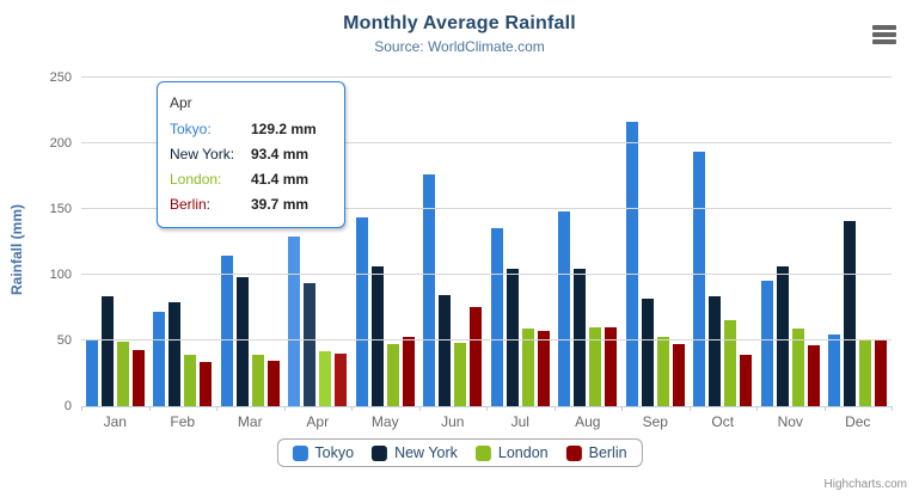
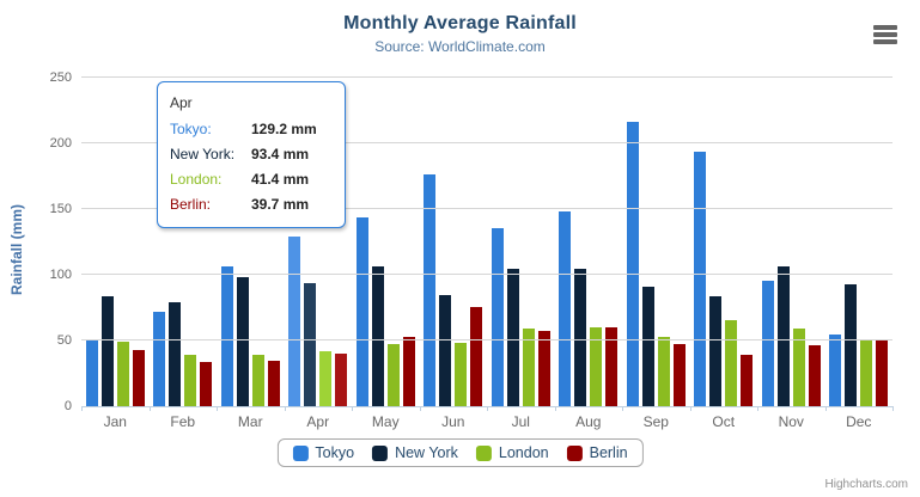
Tokyo/Mar: 115 -> 106
New York/Sep: 82 -> 91
New York/Dec: 141 -> 92
